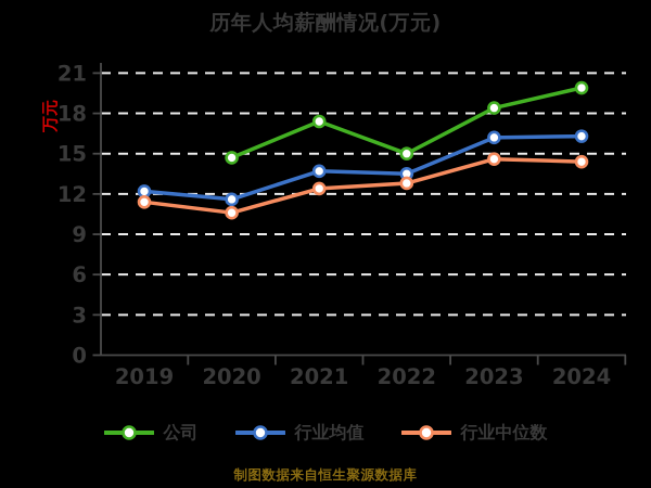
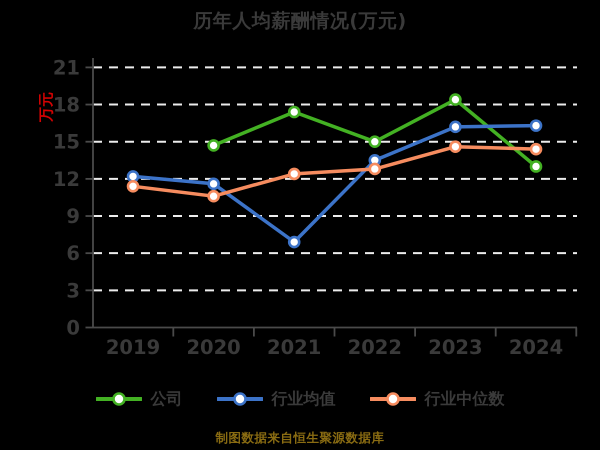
行业均值/2021: 13.7 -> 6.9
公司/2024: 19.9 -> 13.0
